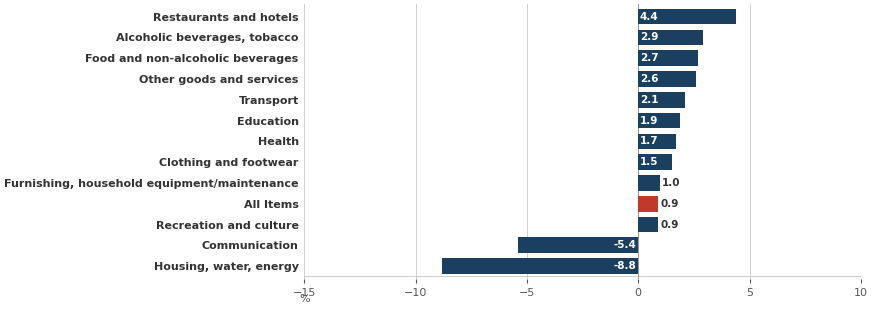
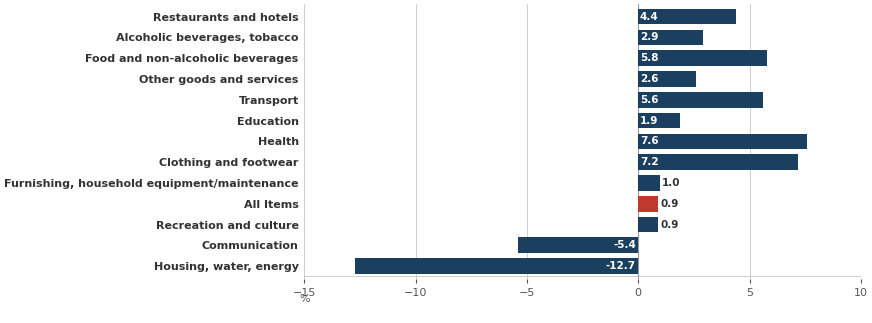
Food and non-alcoholic beverages: 2.7 -> 5.8
Transport: 2.1 -> 5.6
Health: 1.7 -> 7.6
Clothing and footwear: 1.5 -> 7.2
Housing, water, energy: -8.8 -> -12.7
